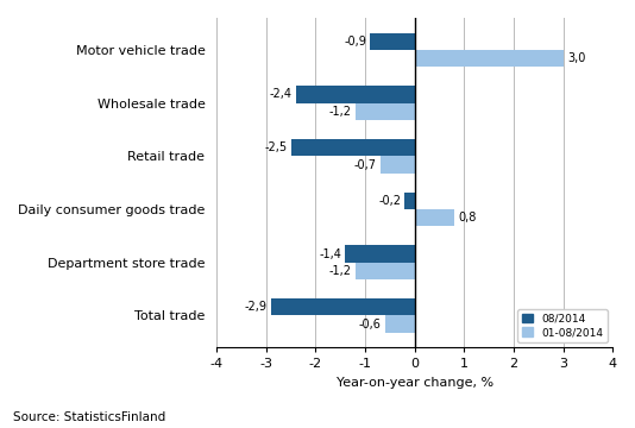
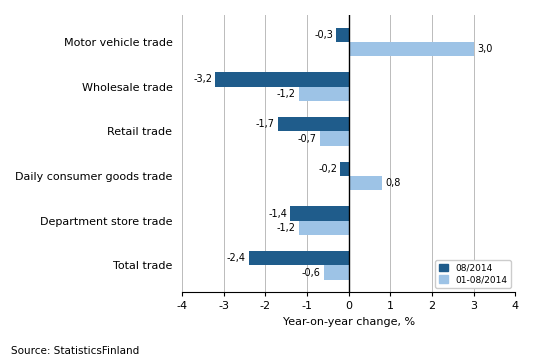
08/2014/Motor vehicle trade: -0,9 -> -0,3
08/2014/Wholesale trade: -2,4 -> -3,2
08/2014/Retail trade: -2,5 -> -1,7
08/2014/Total trade: -2,9 -> -2,4
